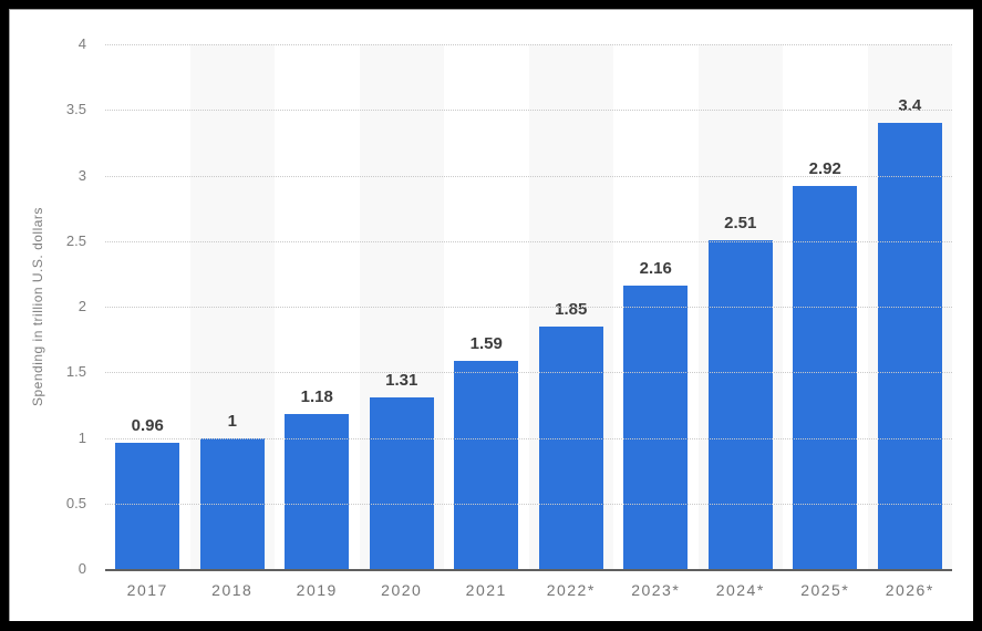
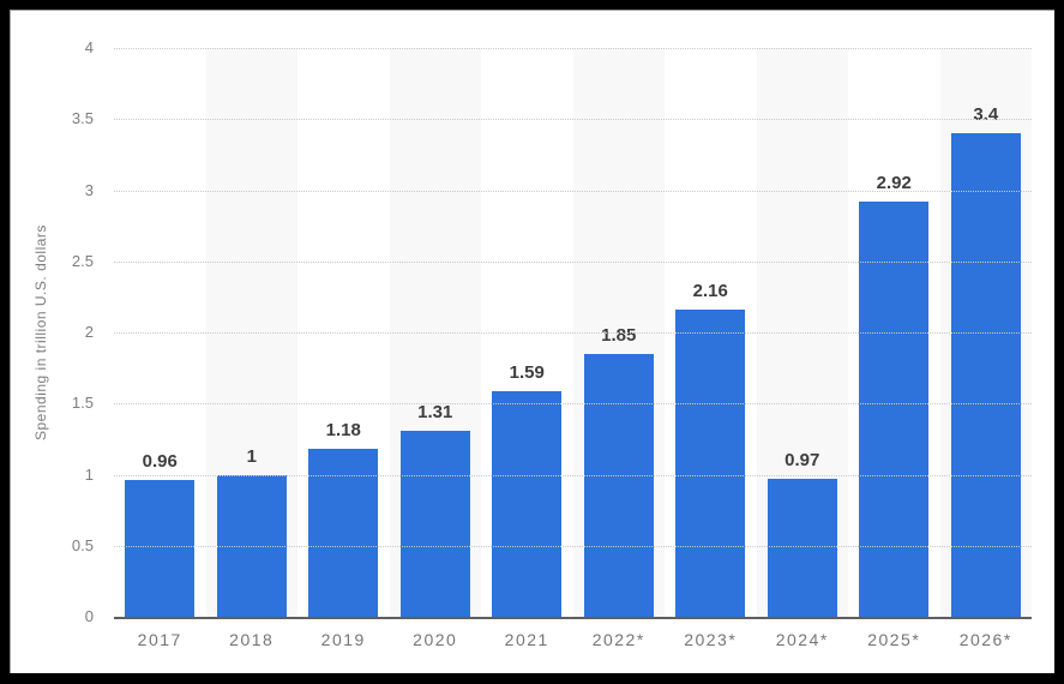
2024*: 2.51 -> 0.97
